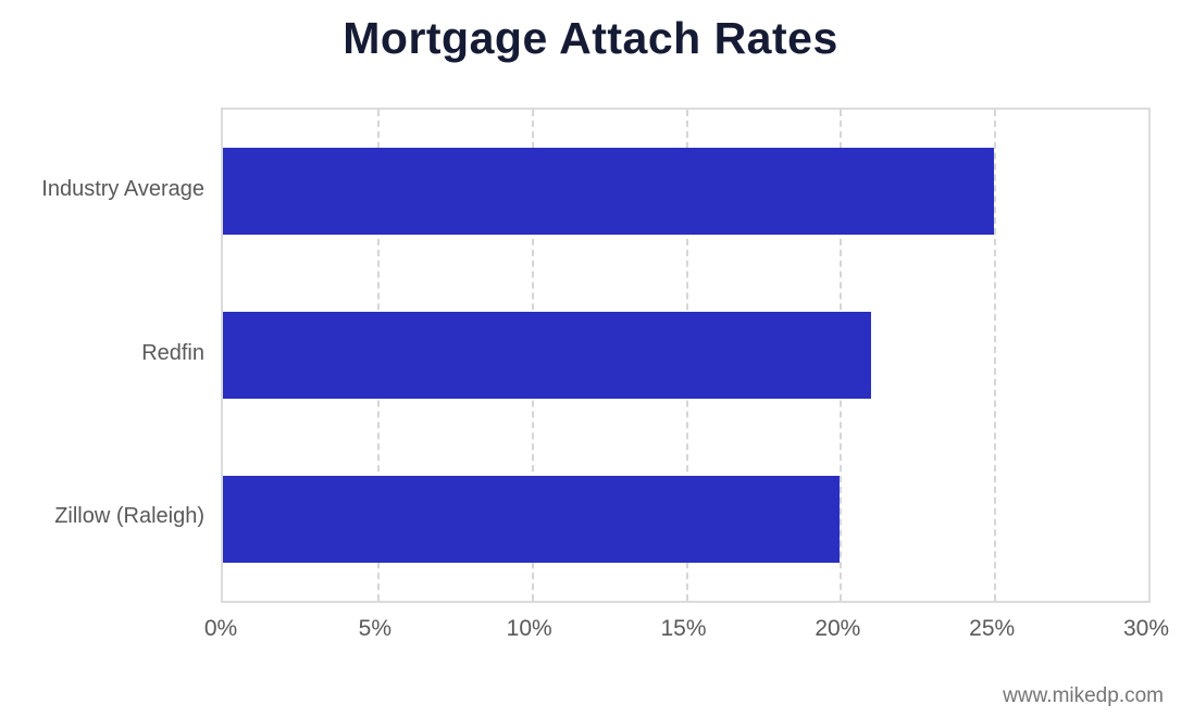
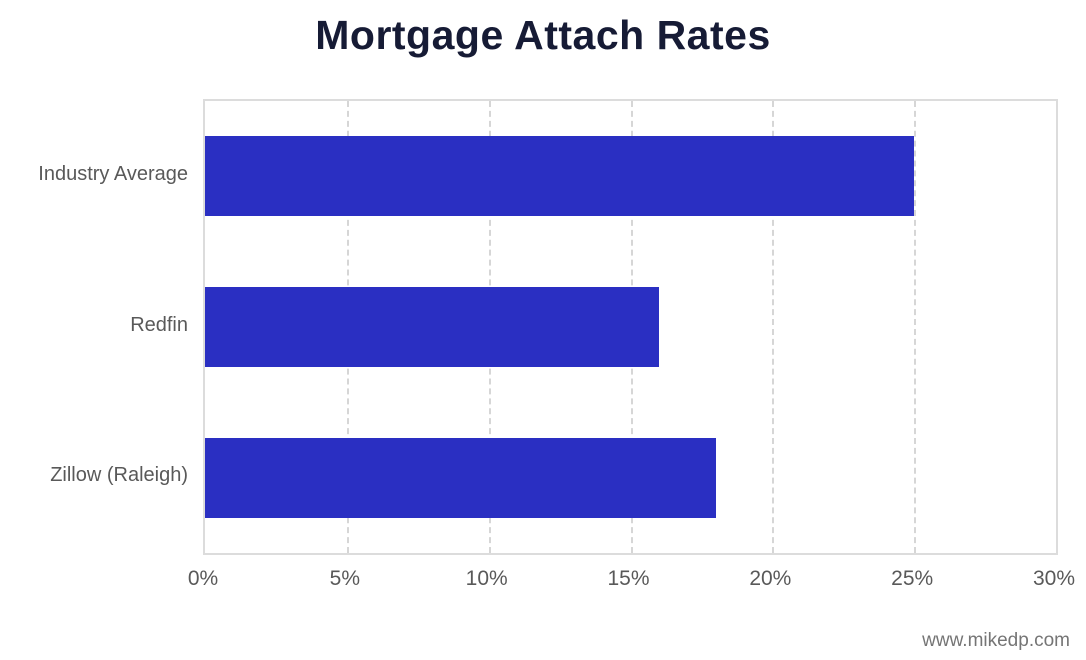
Redfin: 21% -> 16%
Zillow (Raleigh): 20% -> 18%
